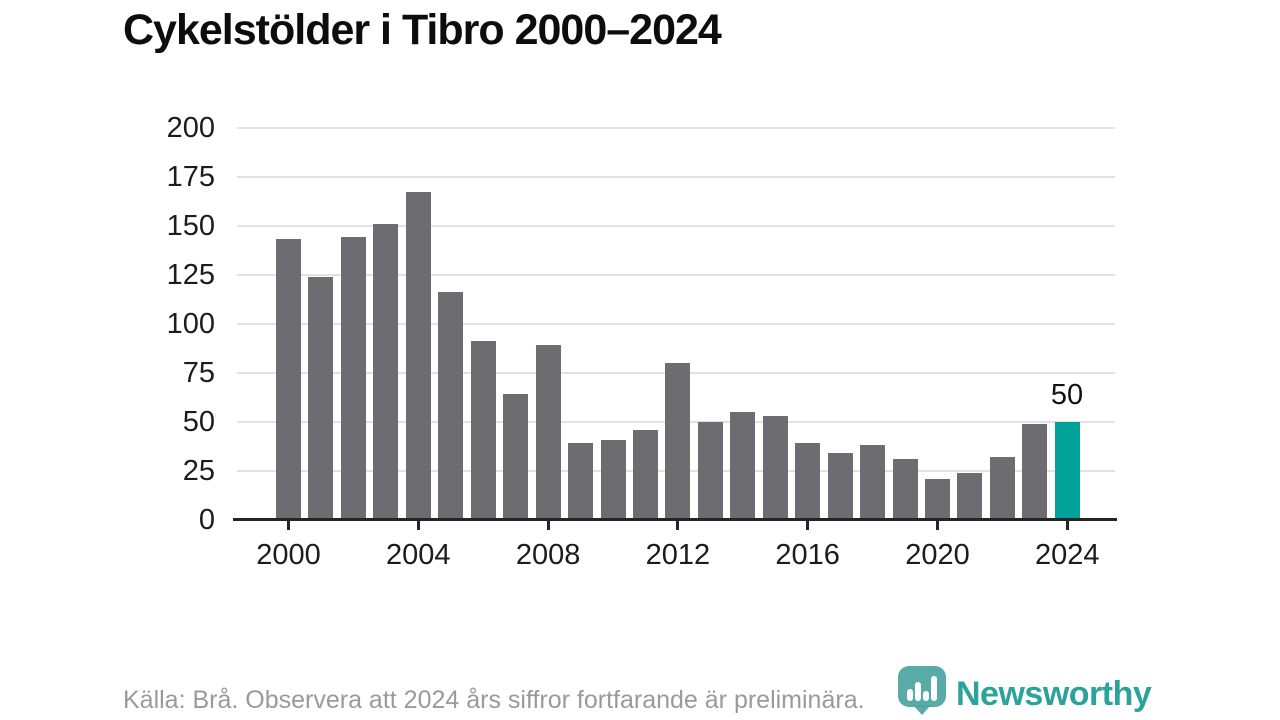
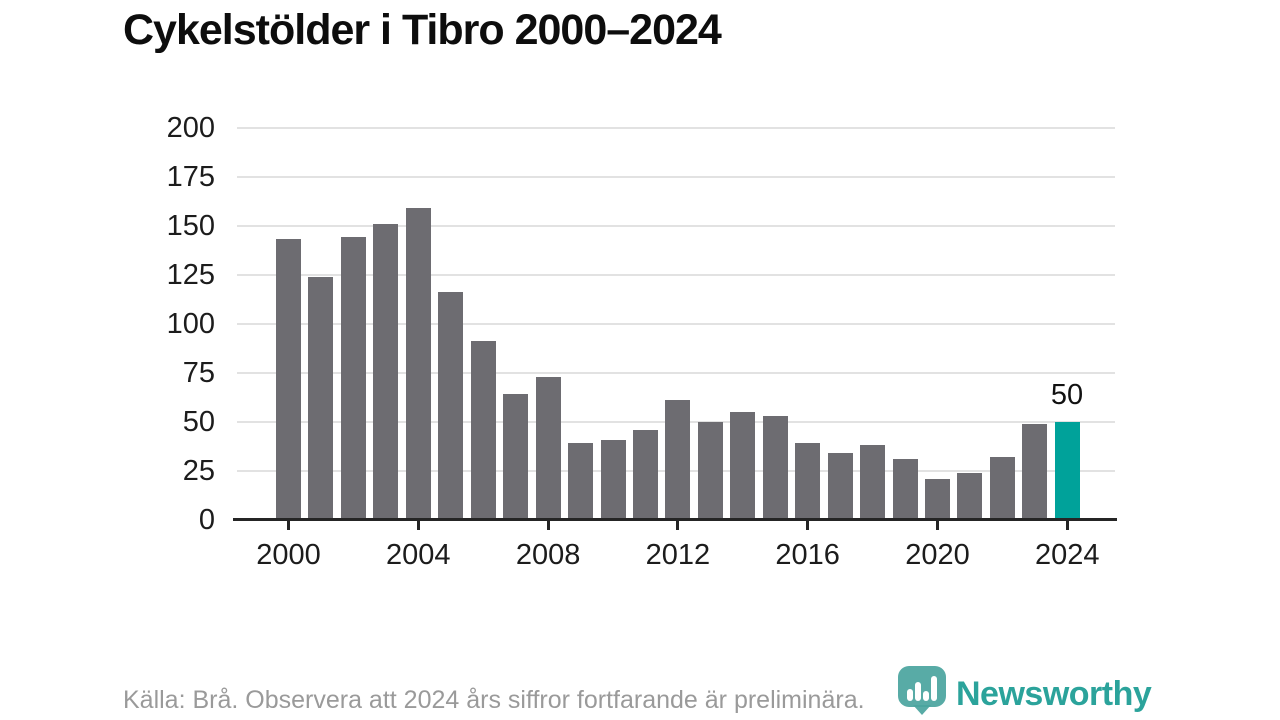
2004: 167 -> 159
2008: 89 -> 73
2012: 80 -> 61
